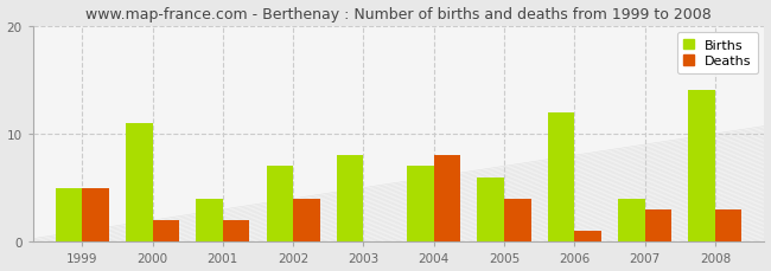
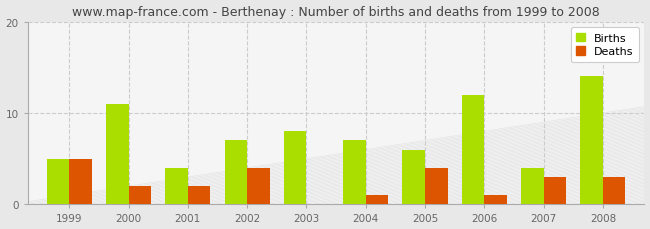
Deaths/2004: 8 -> 1
